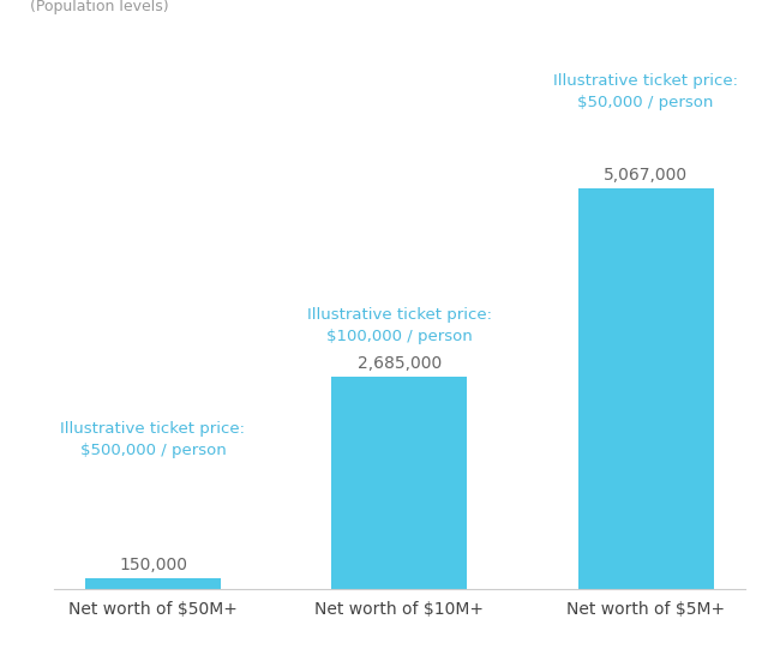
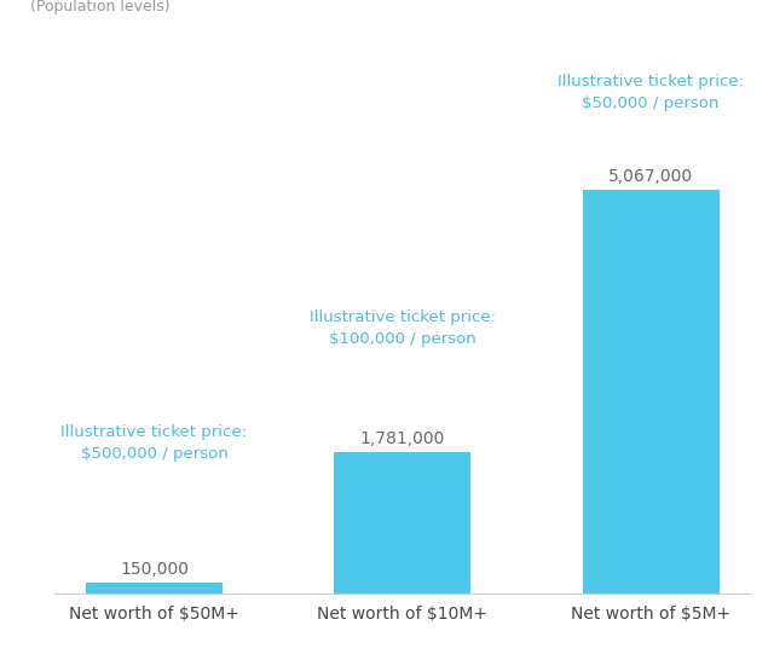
Net worth of $10M+: 2,685,000 -> 1,781,000
